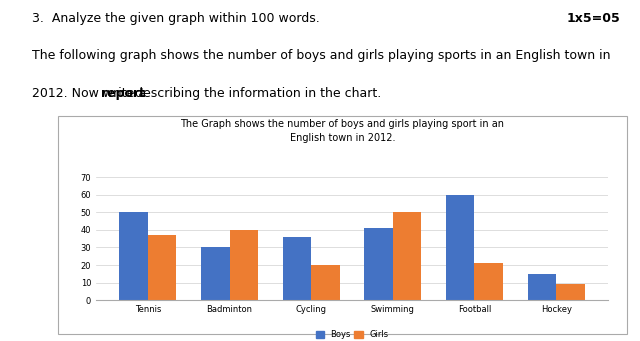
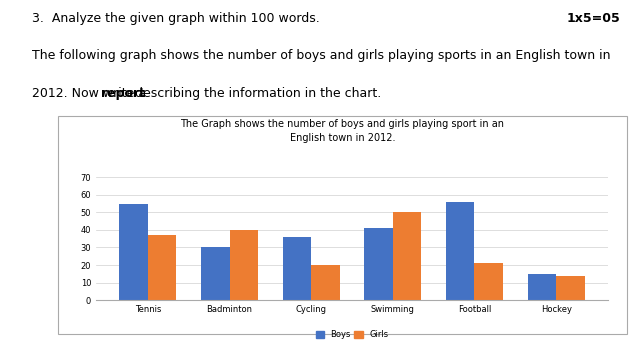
Boys/Tennis: 50 -> 55
Boys/Football: 60 -> 56
Girls/Hockey: 9 -> 14
